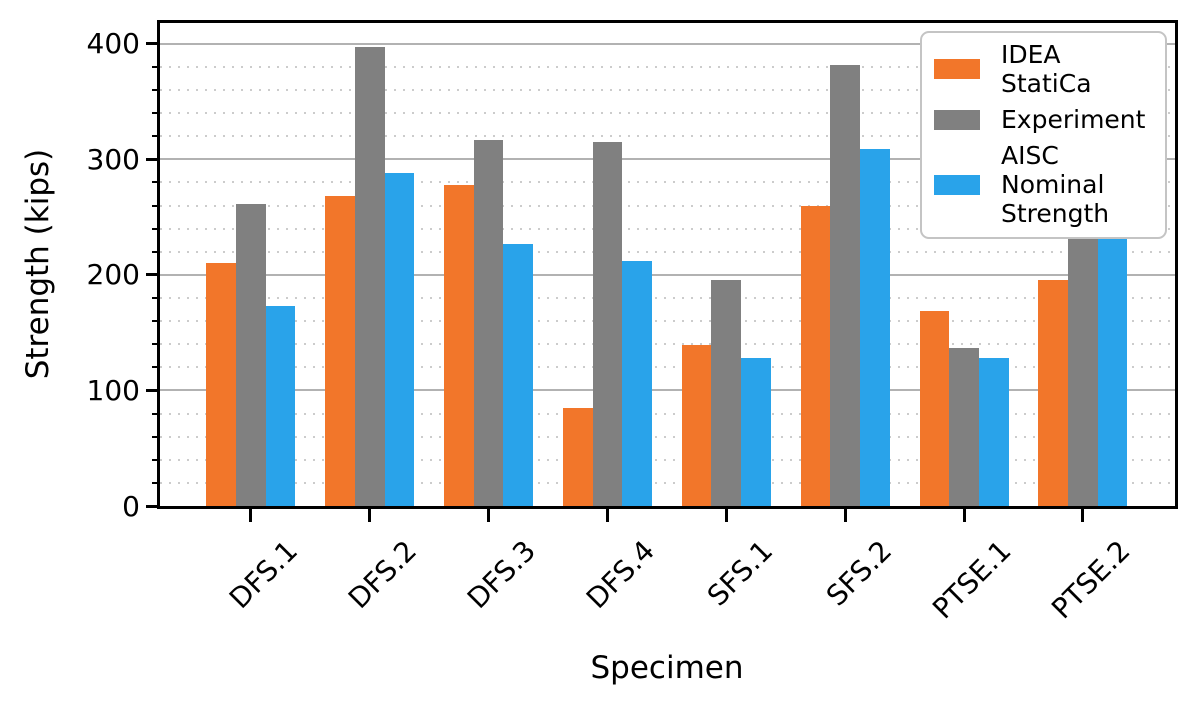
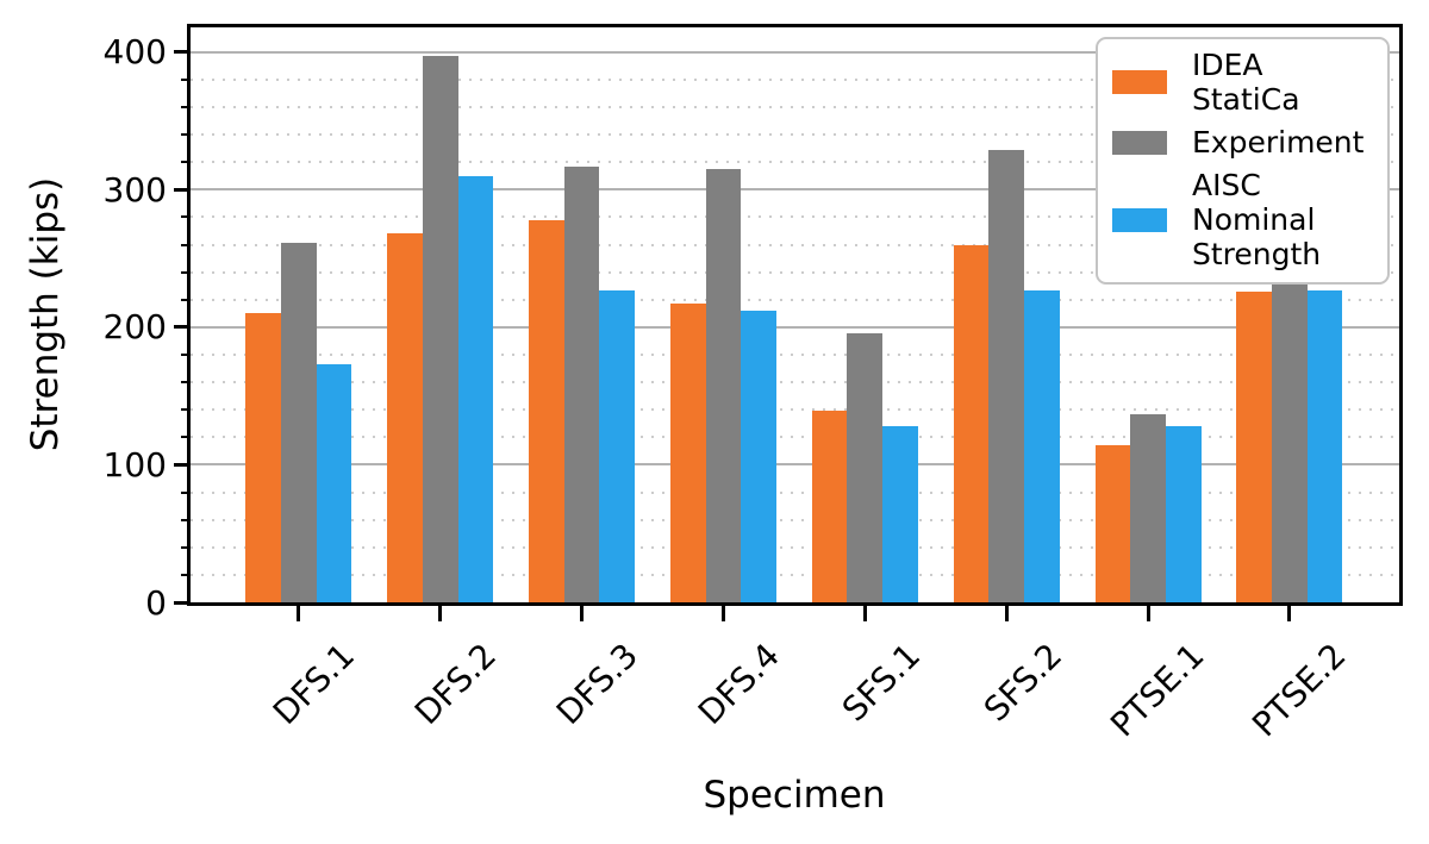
AISC Nominal Strength/DFS.2: 288 -> 310
IDEA StatiCa/DFS.4: 85 -> 217
Experiment/SFS.2: 382 -> 329
AISC Nominal Strength/SFS.2: 309 -> 227
IDEA StatiCa/PTSE.1: 169 -> 114
IDEA StatiCa/PTSE.2: 196 -> 226
AISC Nominal Strength/PTSE.2: 256 -> 227
